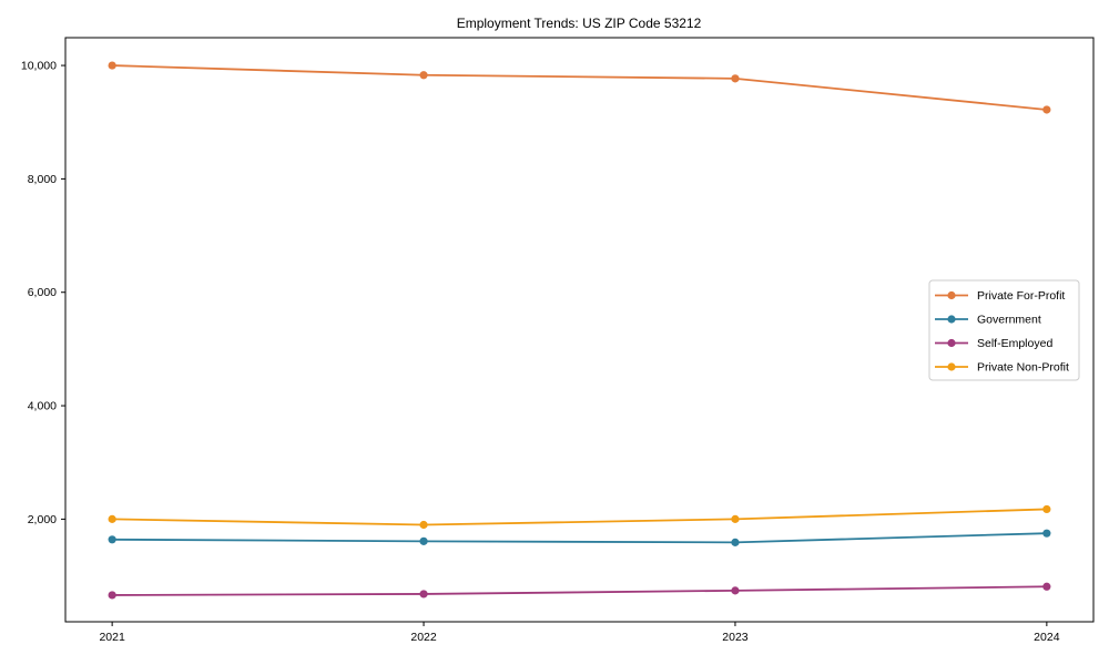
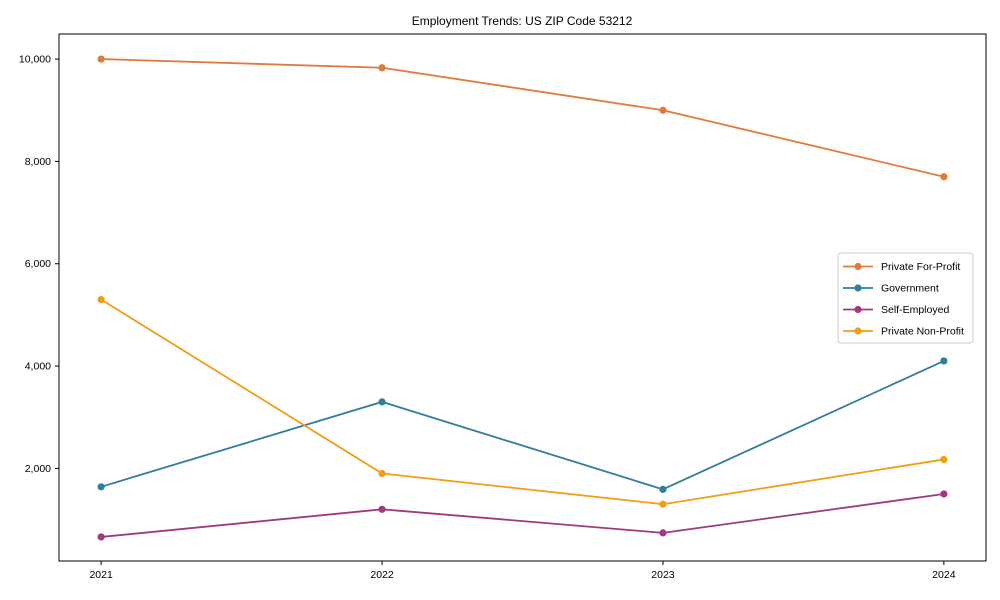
Private Non-Profit/2021: 2000 -> 5300
Government/2022: 1600 -> 3300
Self-Employed/2022: 700 -> 1200
Private For-Profit/2023: 9800 -> 9000
Private Non-Profit/2023: 2000 -> 1300
Private For-Profit/2024: 9200 -> 7700
Government/2024: 1800 -> 4100
Self-Employed/2024: 800 -> 1500
